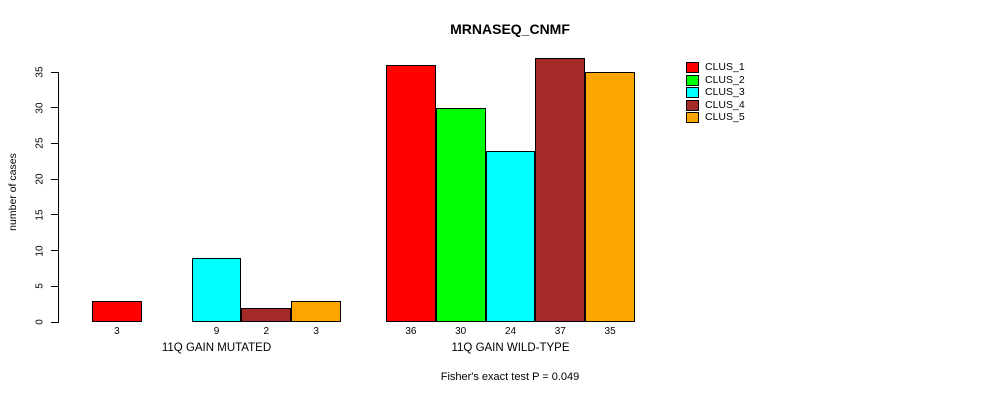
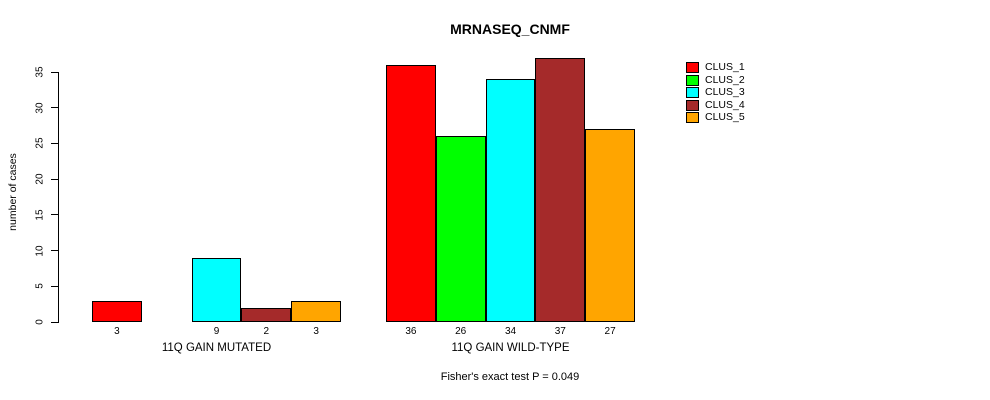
CLUS_2/11Q GAIN WILD-TYPE: 30 -> 26
CLUS_3/11Q GAIN WILD-TYPE: 24 -> 34
CLUS_5/11Q GAIN WILD-TYPE: 35 -> 27
